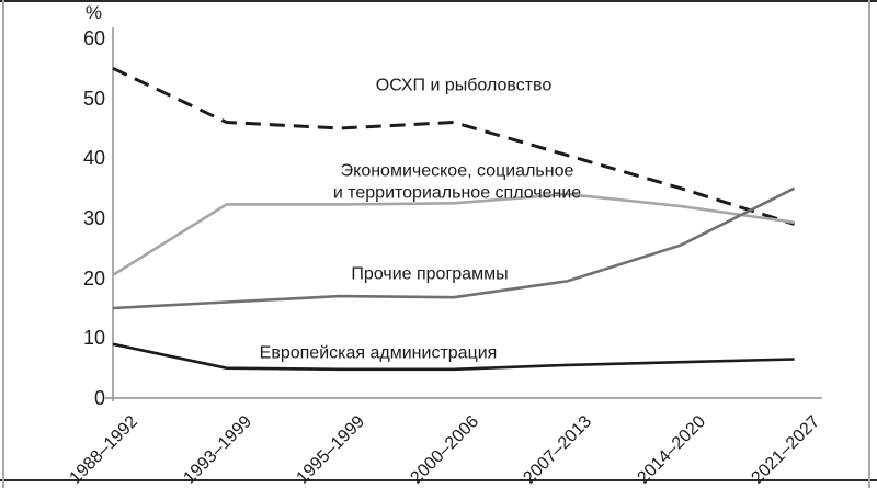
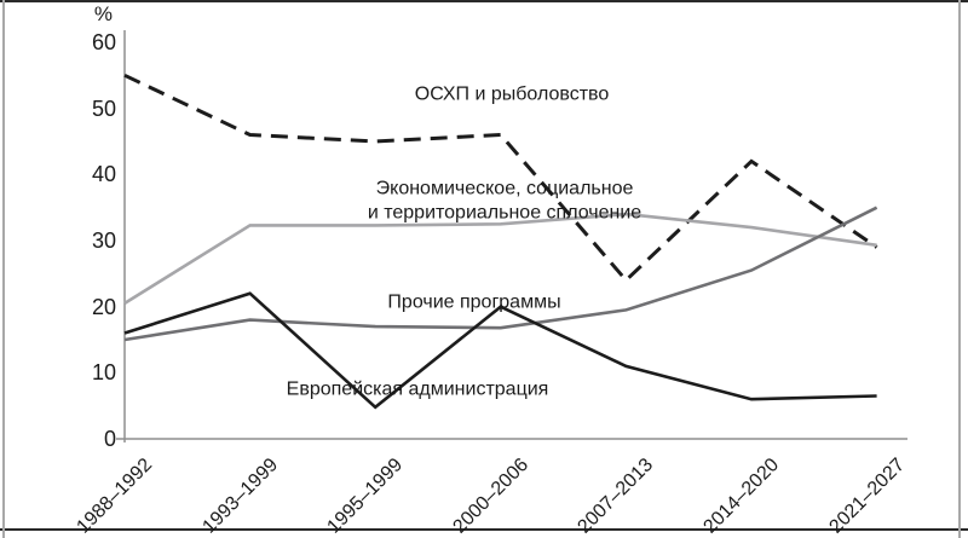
Европейская администрация/1988–1992: 9 -> 16
Прочие программы/1993–1999: 16 -> 18
Европейская администрация/1993–1999: 5 -> 22
Европейская администрация/2000–2006: 5 -> 20
ОСХП и рыболовство/2007–2013: 40 -> 24
Европейская администрация/2007–2013: 6 -> 11
ОСХП и рыболовство/2014–2020: 35 -> 42
